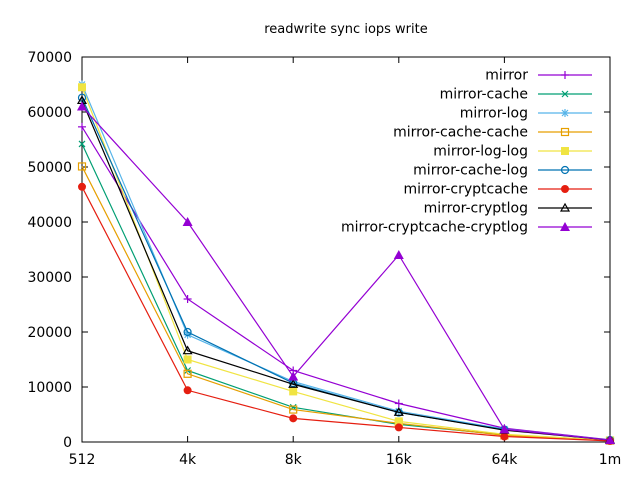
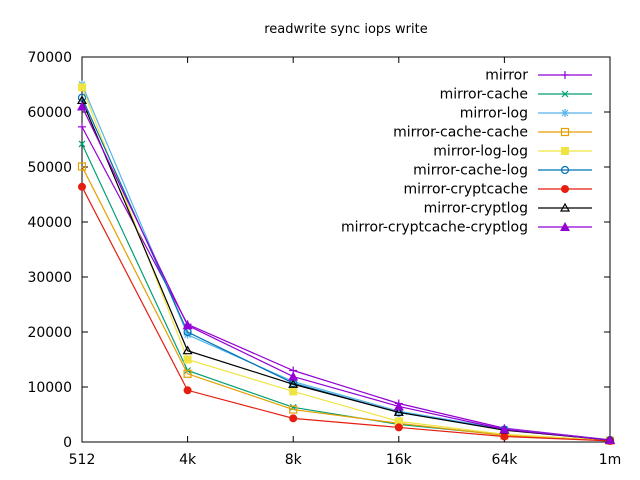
mirror/4k: 26000 -> 21000
mirror-cryptcache-cryptlog/4k: 40000 -> 21000
mirror-cryptcache-cryptlog/16k: 34000 -> 6000
